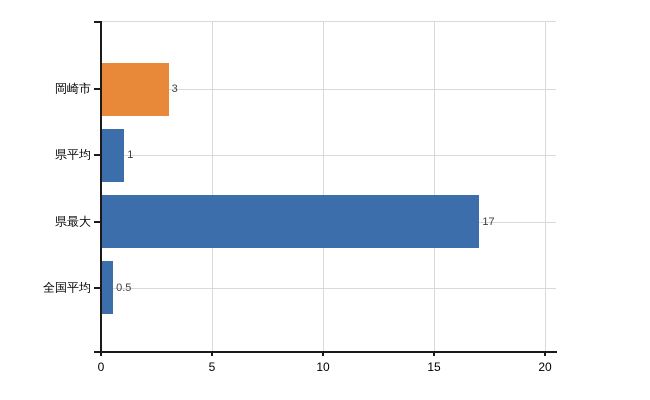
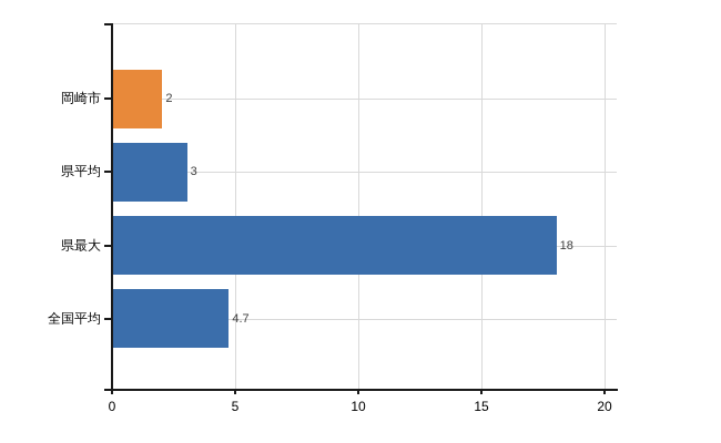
岡崎市: 3 -> 2
県平均: 1 -> 3
県最大: 17 -> 18
全国平均: 0.5 -> 4.7
